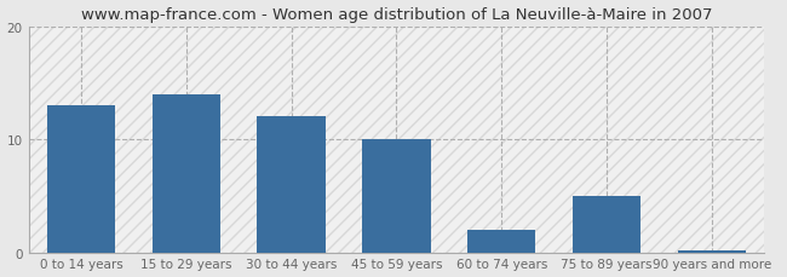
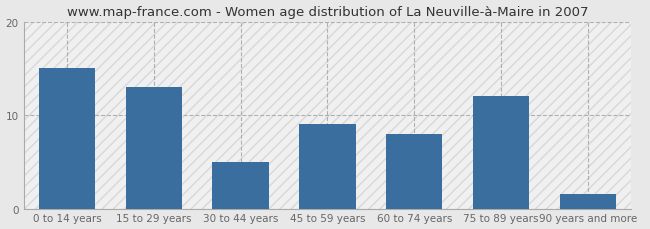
0 to 14 years: 13.0 -> 15.0
15 to 29 years: 14.0 -> 13.0
30 to 44 years: 12.0 -> 5.0
45 to 59 years: 10.0 -> 9.0
60 to 74 years: 2.0 -> 8.0
75 to 89 years: 5.0 -> 12.0
90 years and more: 0.2 -> 1.6
